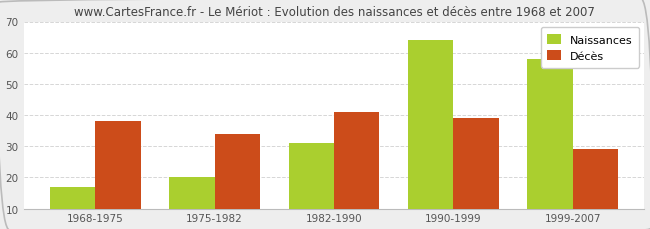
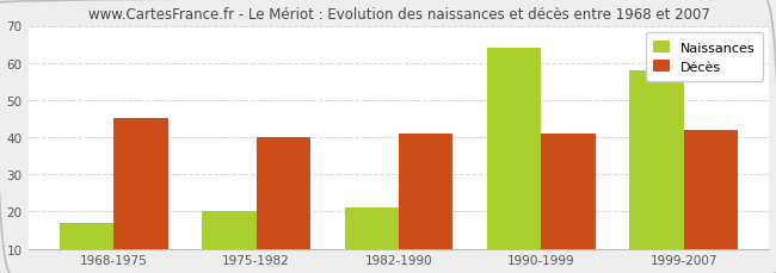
Décès/1968-1975: 38 -> 45
Décès/1975-1982: 34 -> 40
Naissances/1982-1990: 31 -> 21
Décès/1990-1999: 39 -> 41
Décès/1999-2007: 29 -> 42
